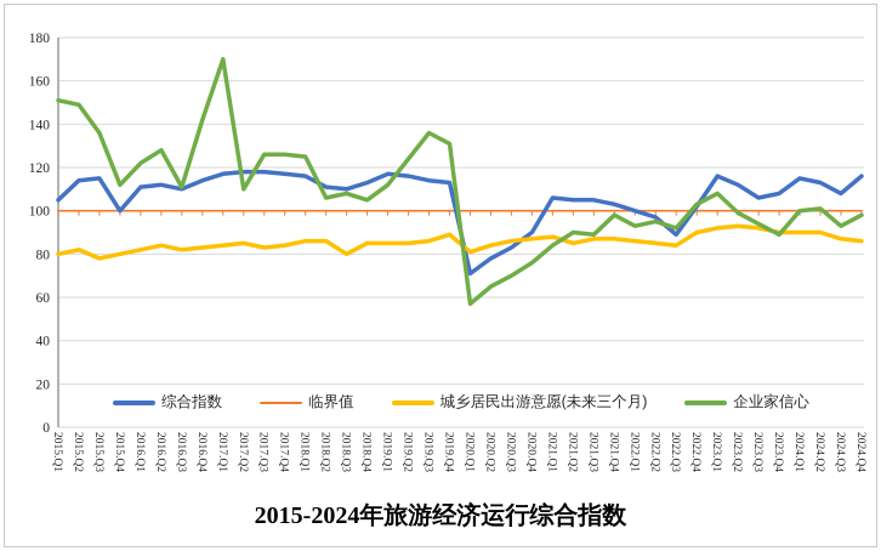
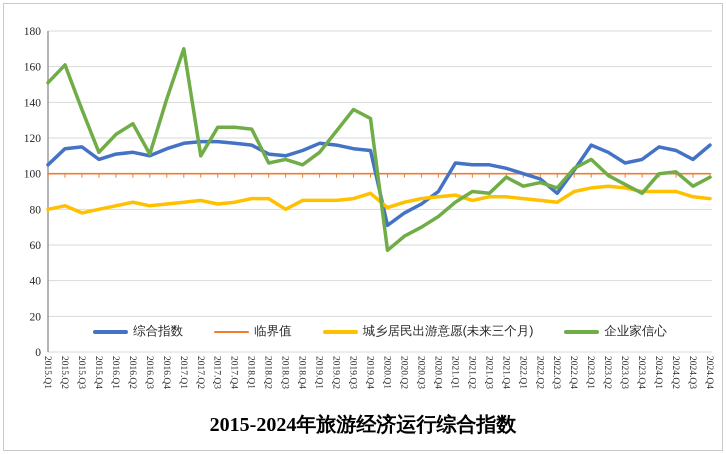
企业家信心/2015.Q2: 149 -> 161
综合指数/2015.Q4: 100 -> 108
